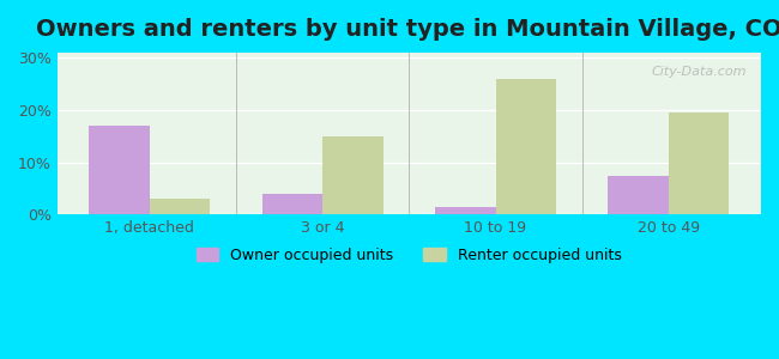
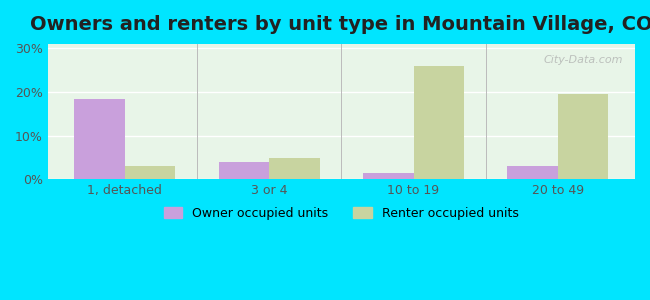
Owner occupied units/1, detached: 17.0% -> 18.5%
Renter occupied units/3 or 4: 15.0% -> 5.0%
Owner occupied units/20 to 49: 7.5% -> 3.0%
